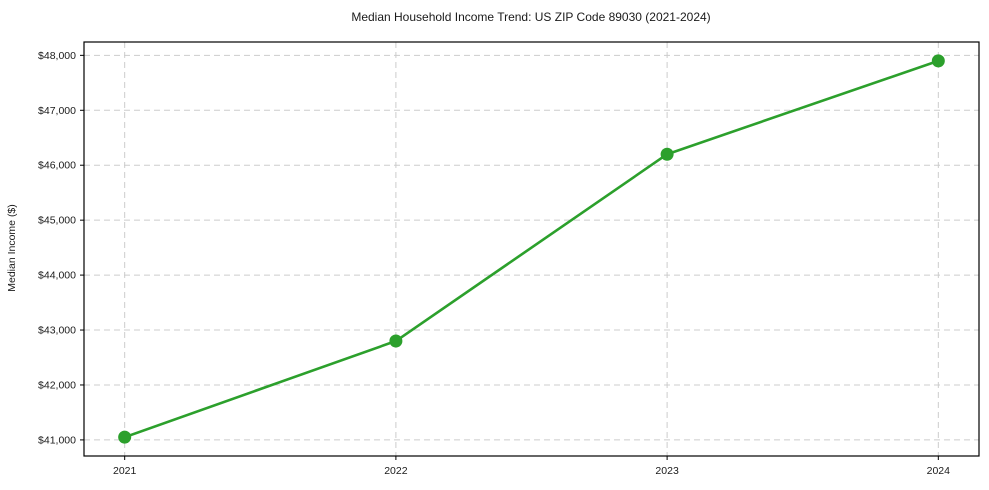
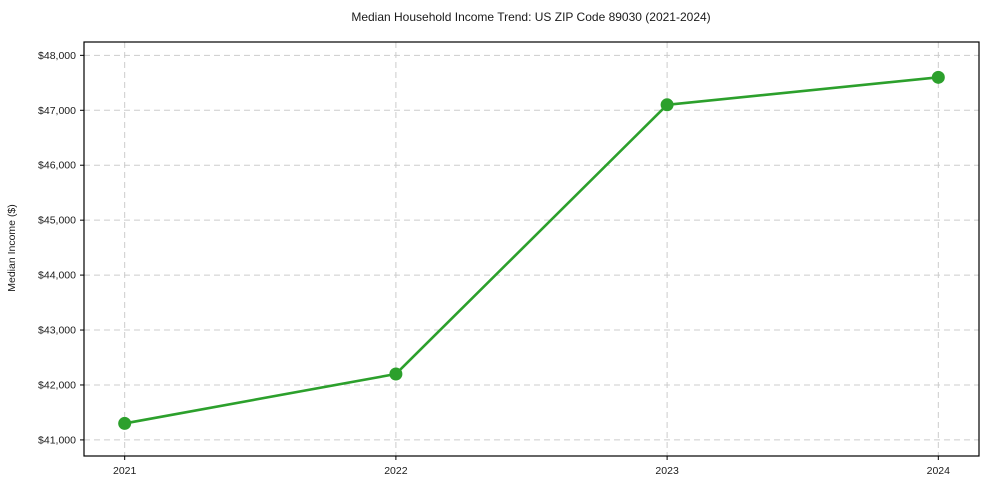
2021: $41000 -> $41300
2022: $42800 -> $42200
2023: $46200 -> $47100
2024: $47900 -> $47600
